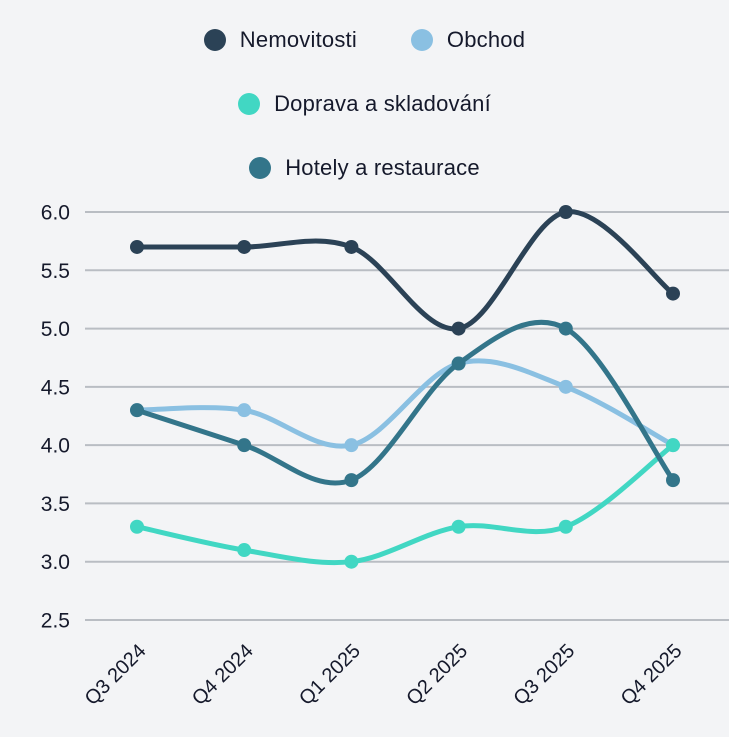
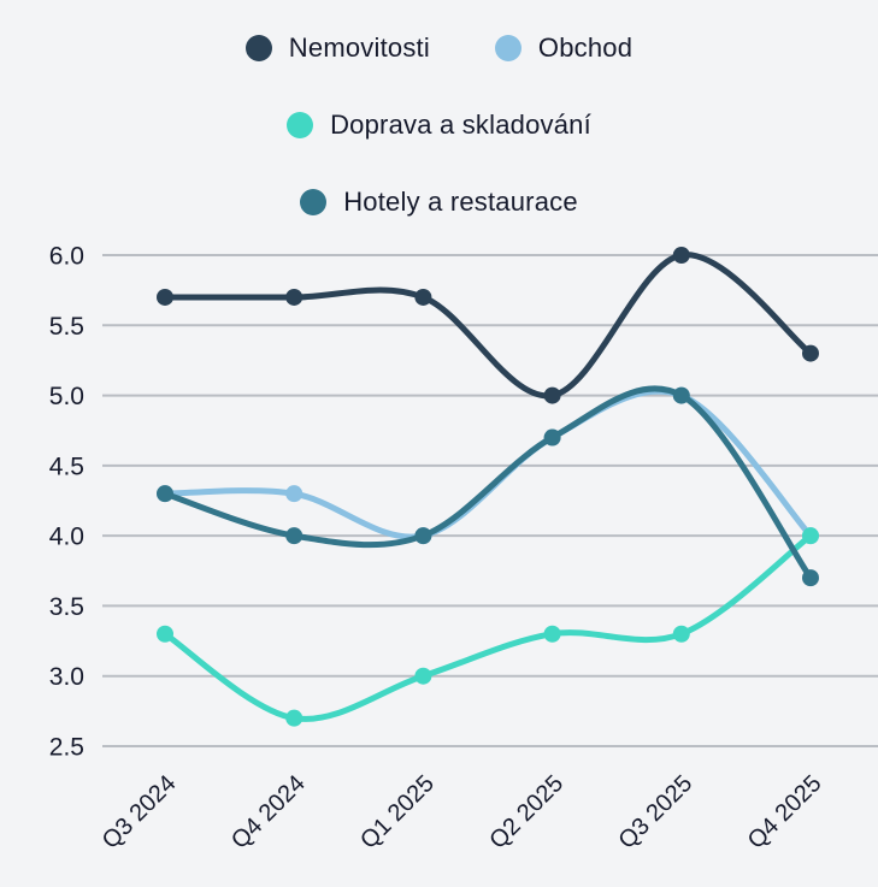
Doprava a skladování/Q4 2024: 3.1 -> 2.7
Hotely a restaurace/Q1 2025: 3.7 -> 4.0
Obchod/Q3 2025: 4.5 -> 5.0
